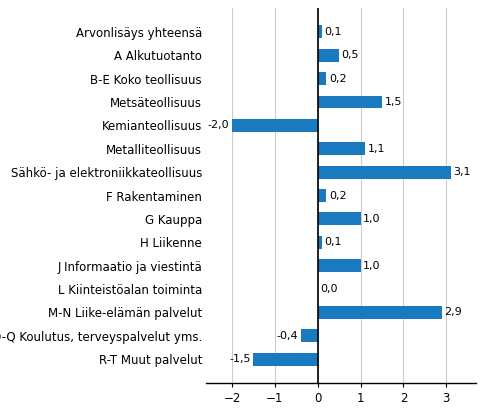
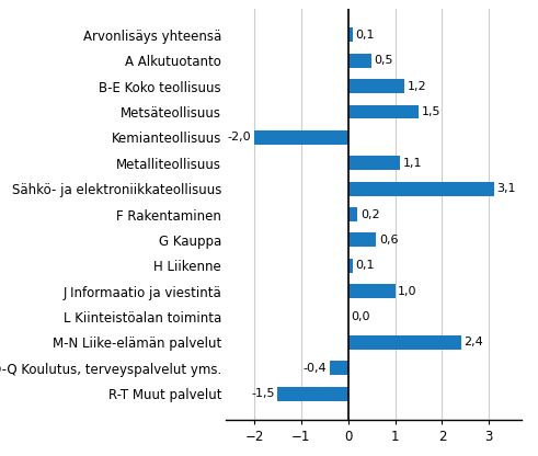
B-E Koko teollisuus: 0,2 -> 1,2
G Kauppa: 1,0 -> 0,6
M-N Liike-elämän palvelut: 2,9 -> 2,4
